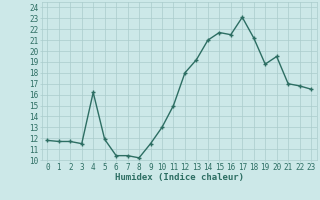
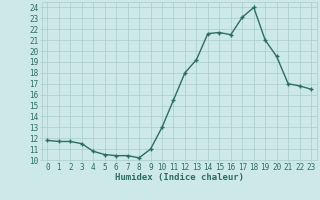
4: 16.2 -> 10.8
5: 11.9 -> 10.5
9: 11.5 -> 11.0
11: 15.0 -> 15.5
14: 21.0 -> 21.6
18: 21.2 -> 24.0
19: 18.8 -> 21.0
